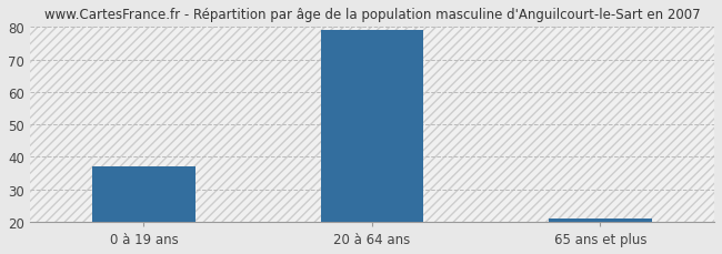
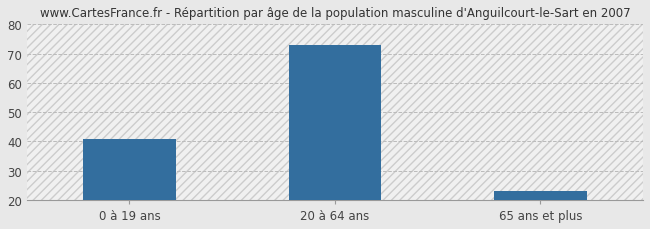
0 à 19 ans: 37 -> 41
20 à 64 ans: 79 -> 73
65 ans et plus: 21 -> 23
